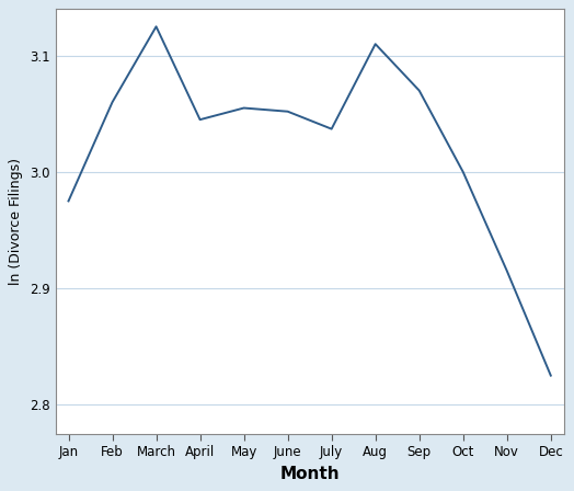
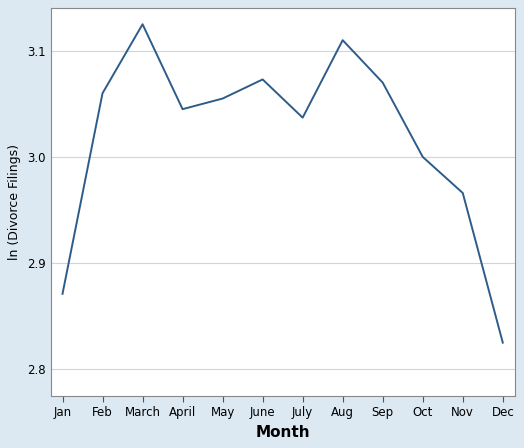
Jan: 2.975 -> 2.871
June: 3.052 -> 3.073
Nov: 2.915 -> 2.966
